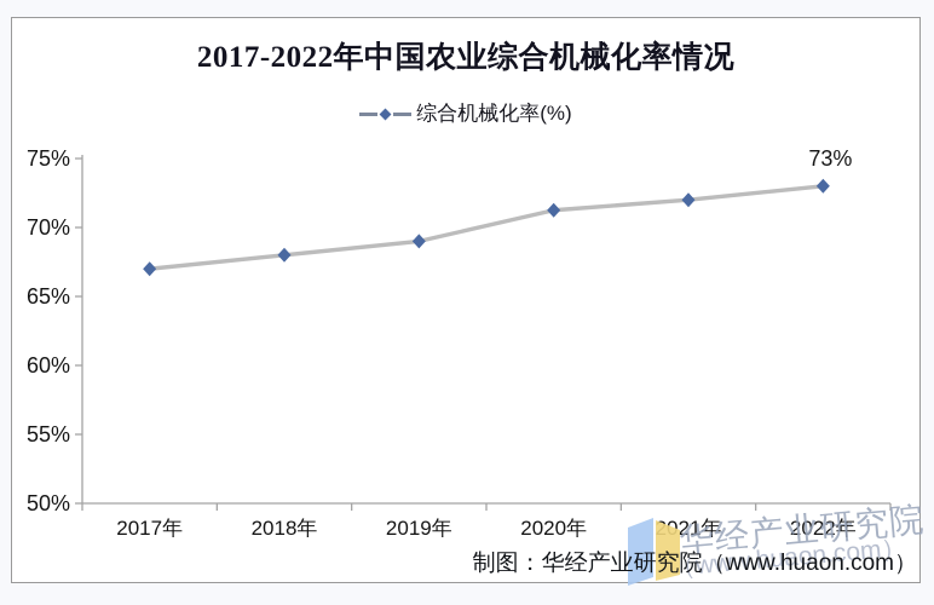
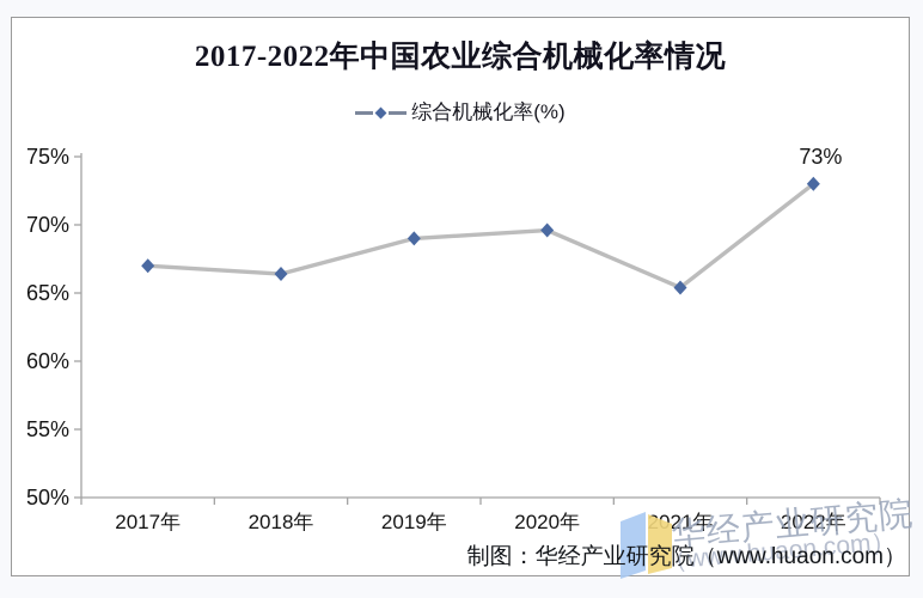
2018年: 68.0% -> 66.4%
2020年: 71.2% -> 69.6%
2021年: 72.0% -> 65.4%
